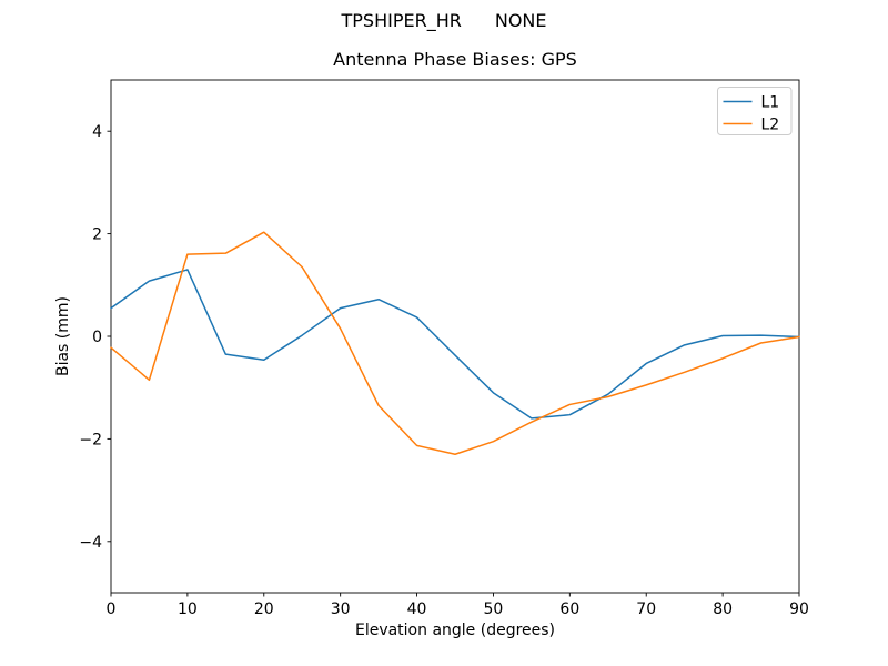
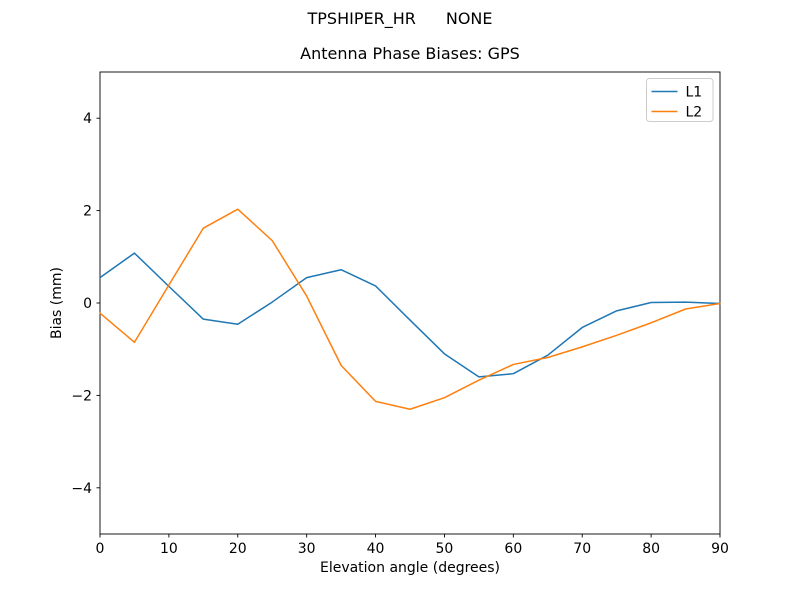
L1/10: 1.3 -> 0.4
L2/10: 1.6 -> 0.4
